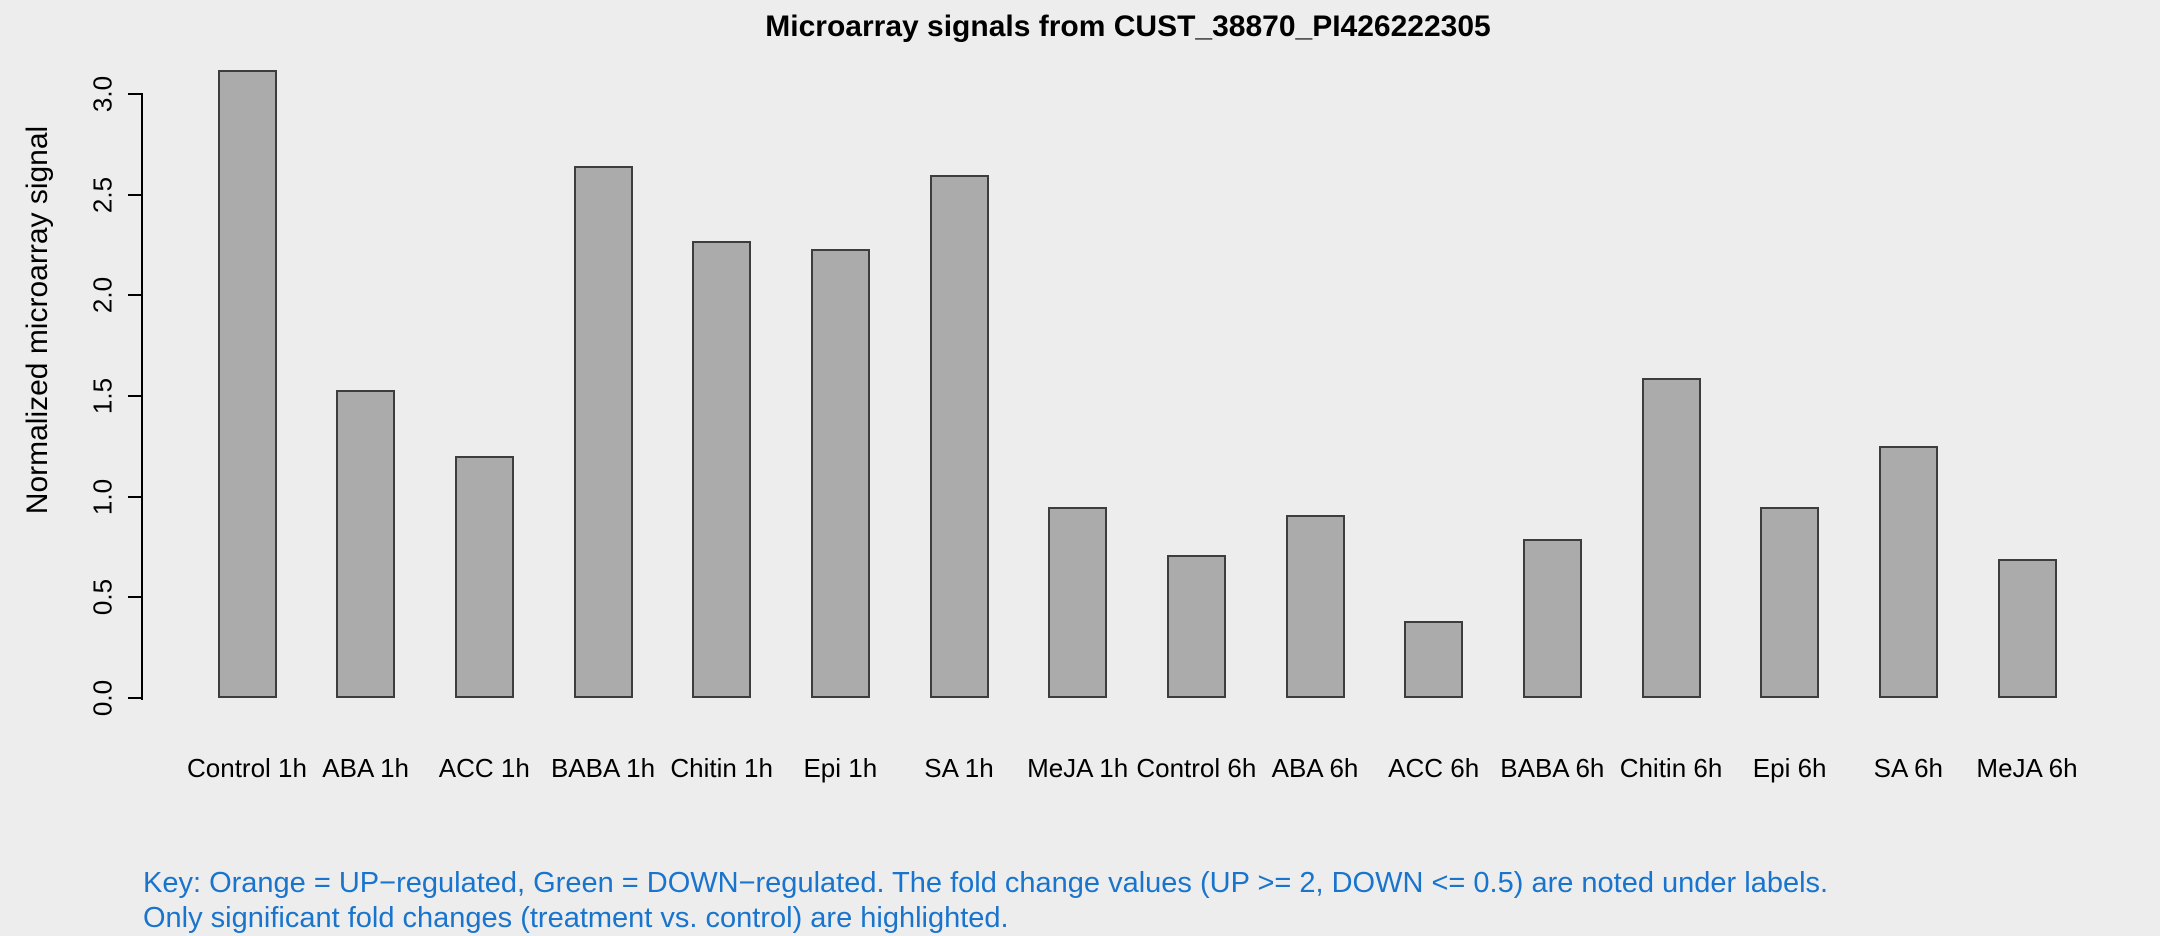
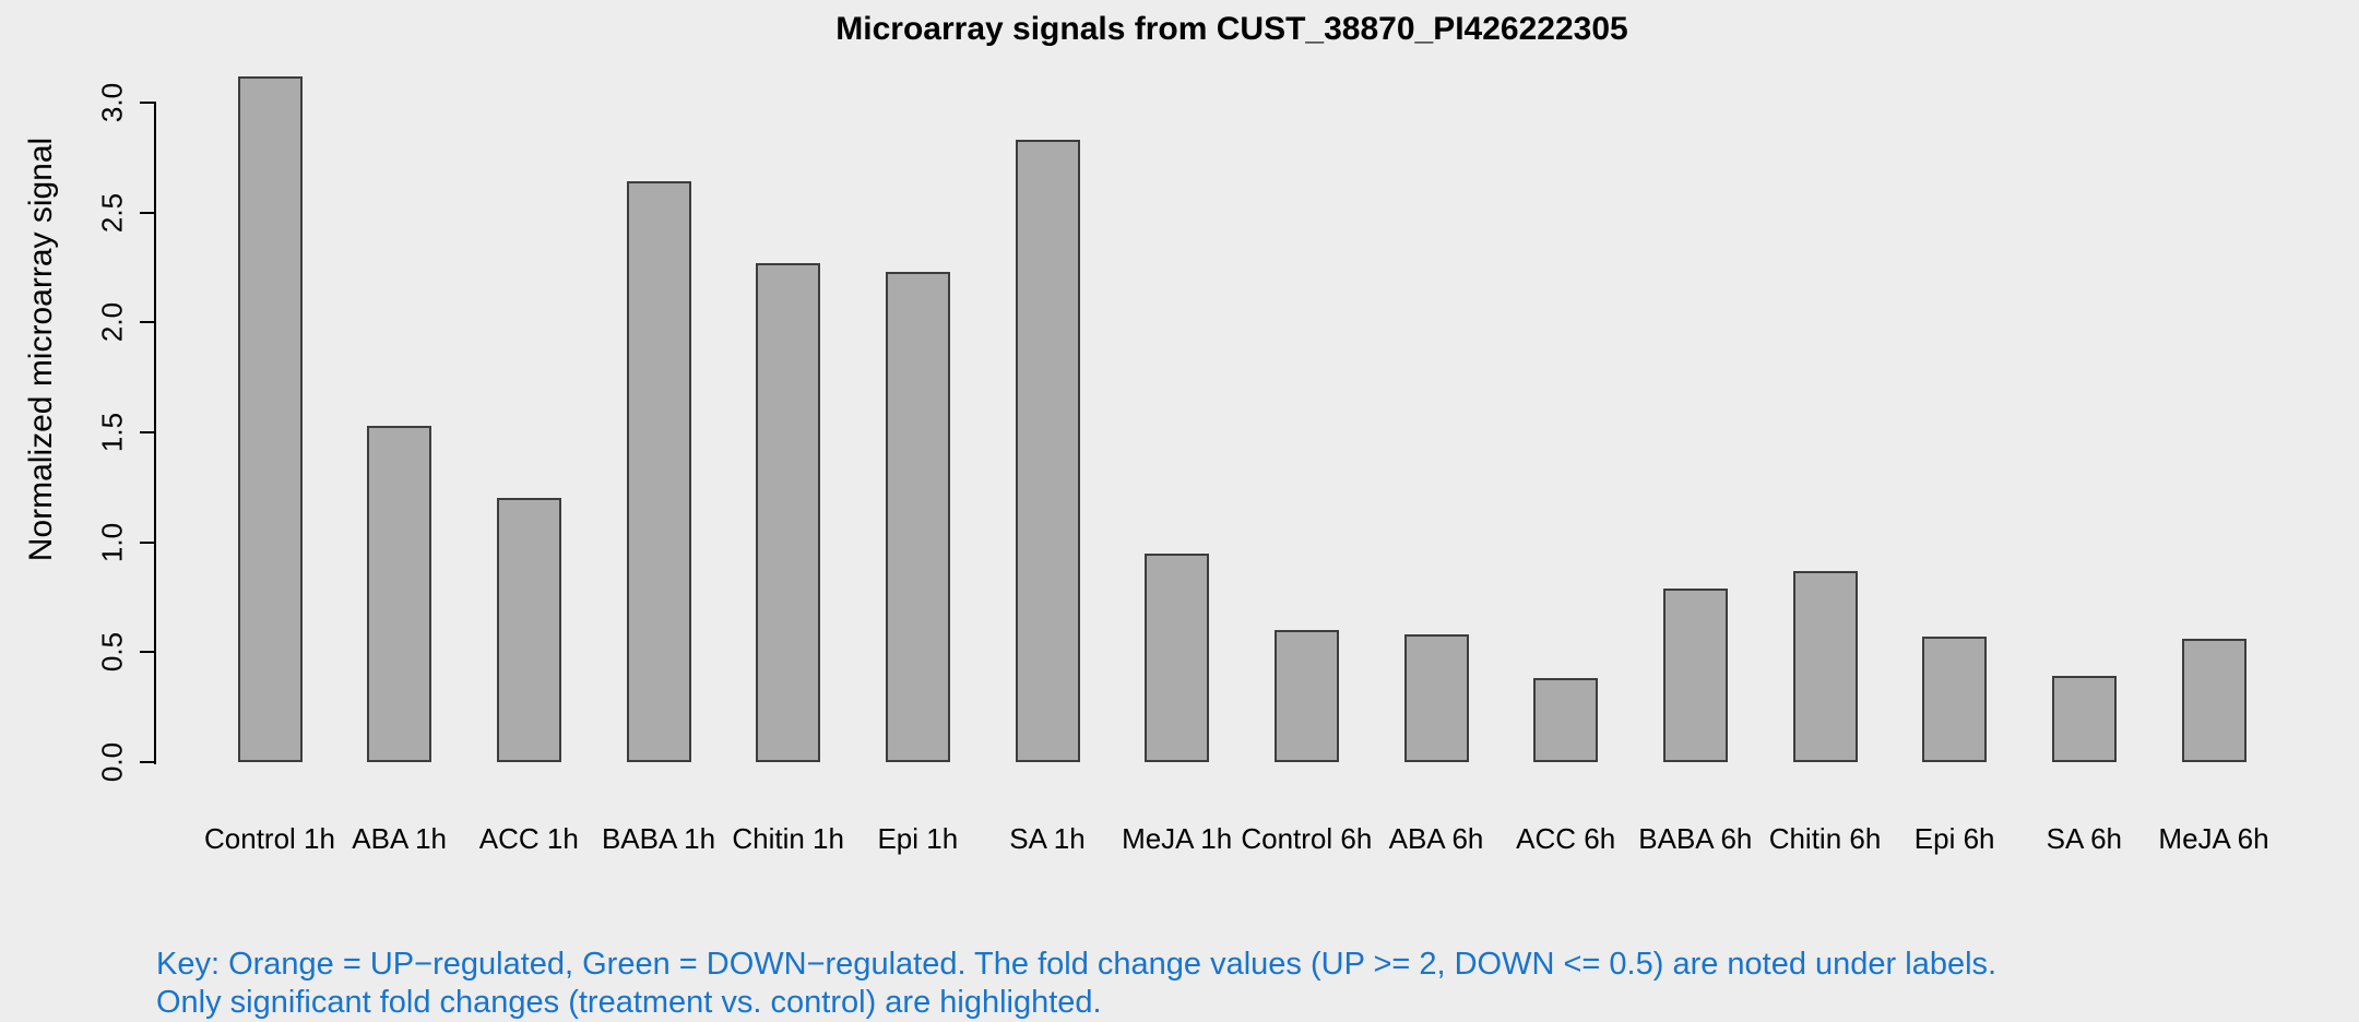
SA 1h: 2.60 -> 2.83
Control 6h: 0.71 -> 0.60
ABA 6h: 0.91 -> 0.58
Chitin 6h: 1.59 -> 0.87
Epi 6h: 0.95 -> 0.57
SA 6h: 1.25 -> 0.39
MeJA 6h: 0.69 -> 0.56
